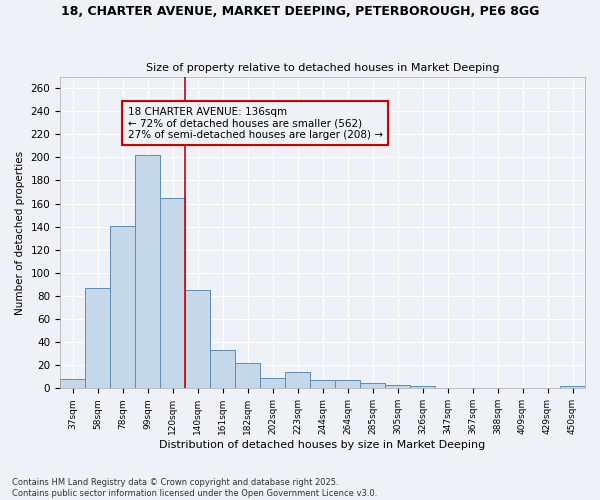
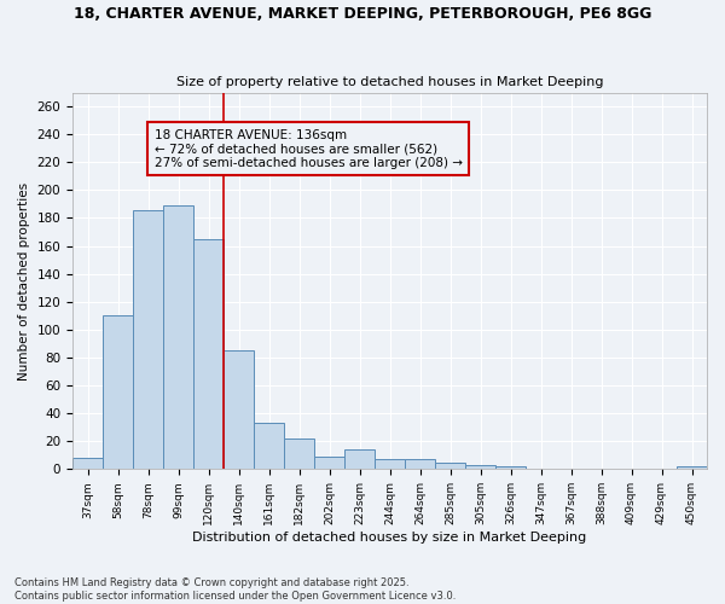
58sqm: 87 -> 110
78sqm: 141 -> 186
99sqm: 202 -> 189
